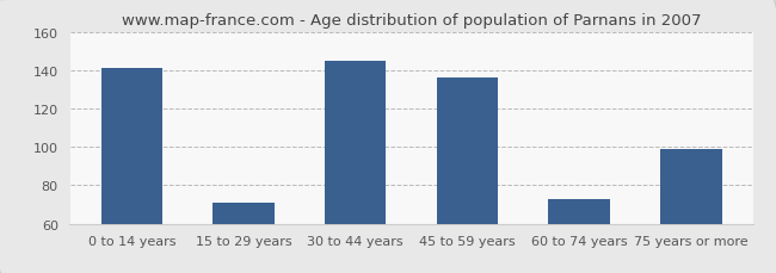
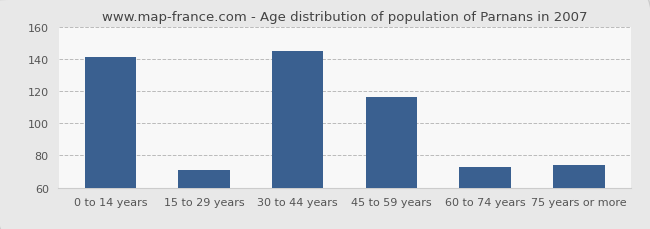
45 to 59 years: 136 -> 116
75 years or more: 99 -> 74
